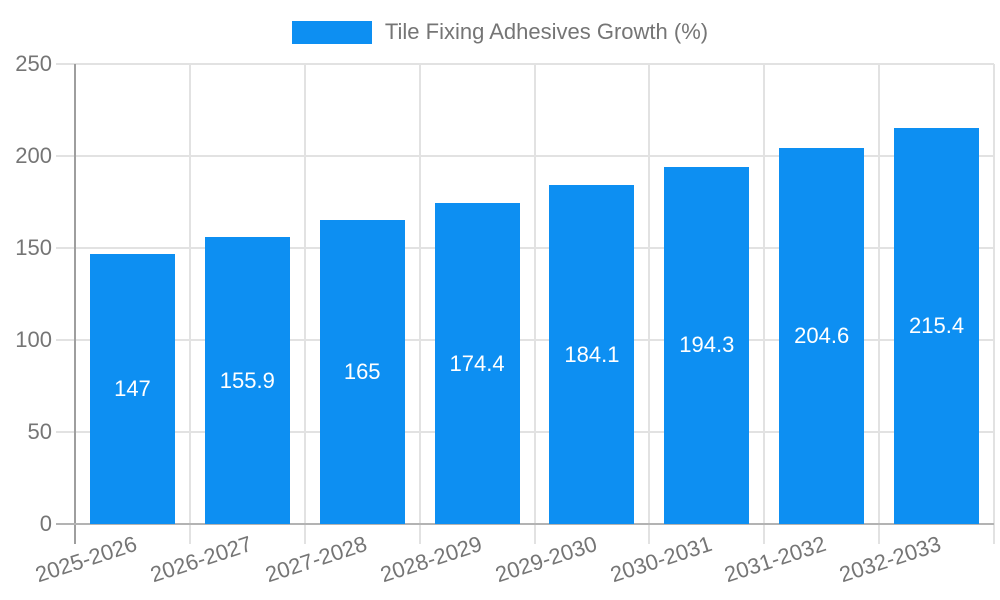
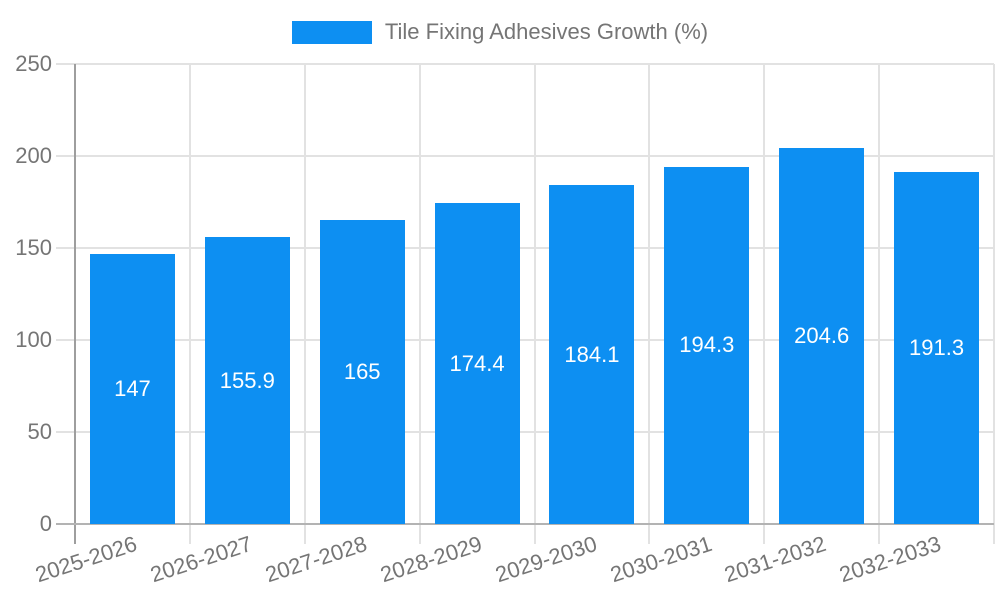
2032-2033: 215.4 -> 191.3
